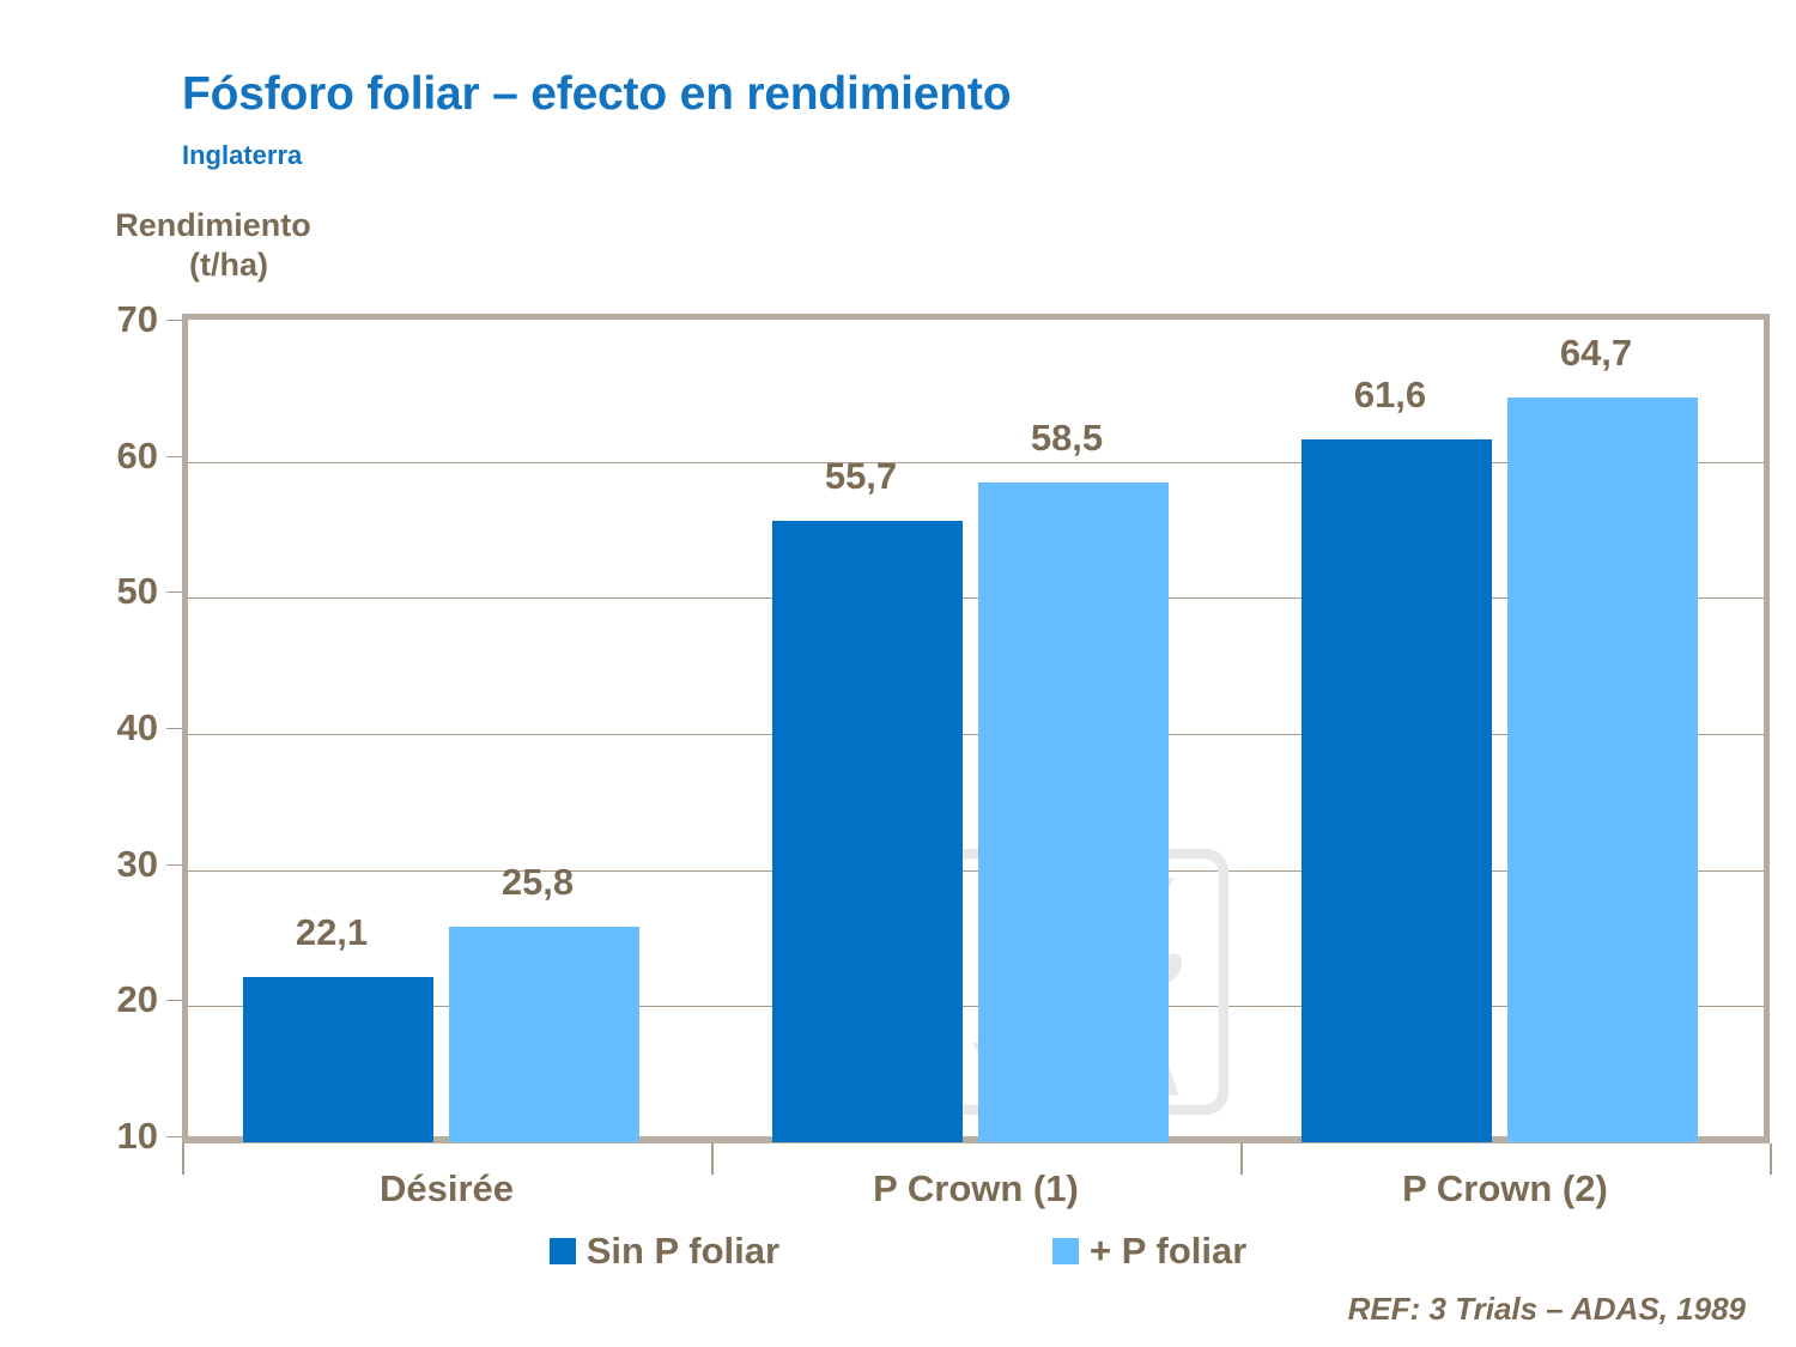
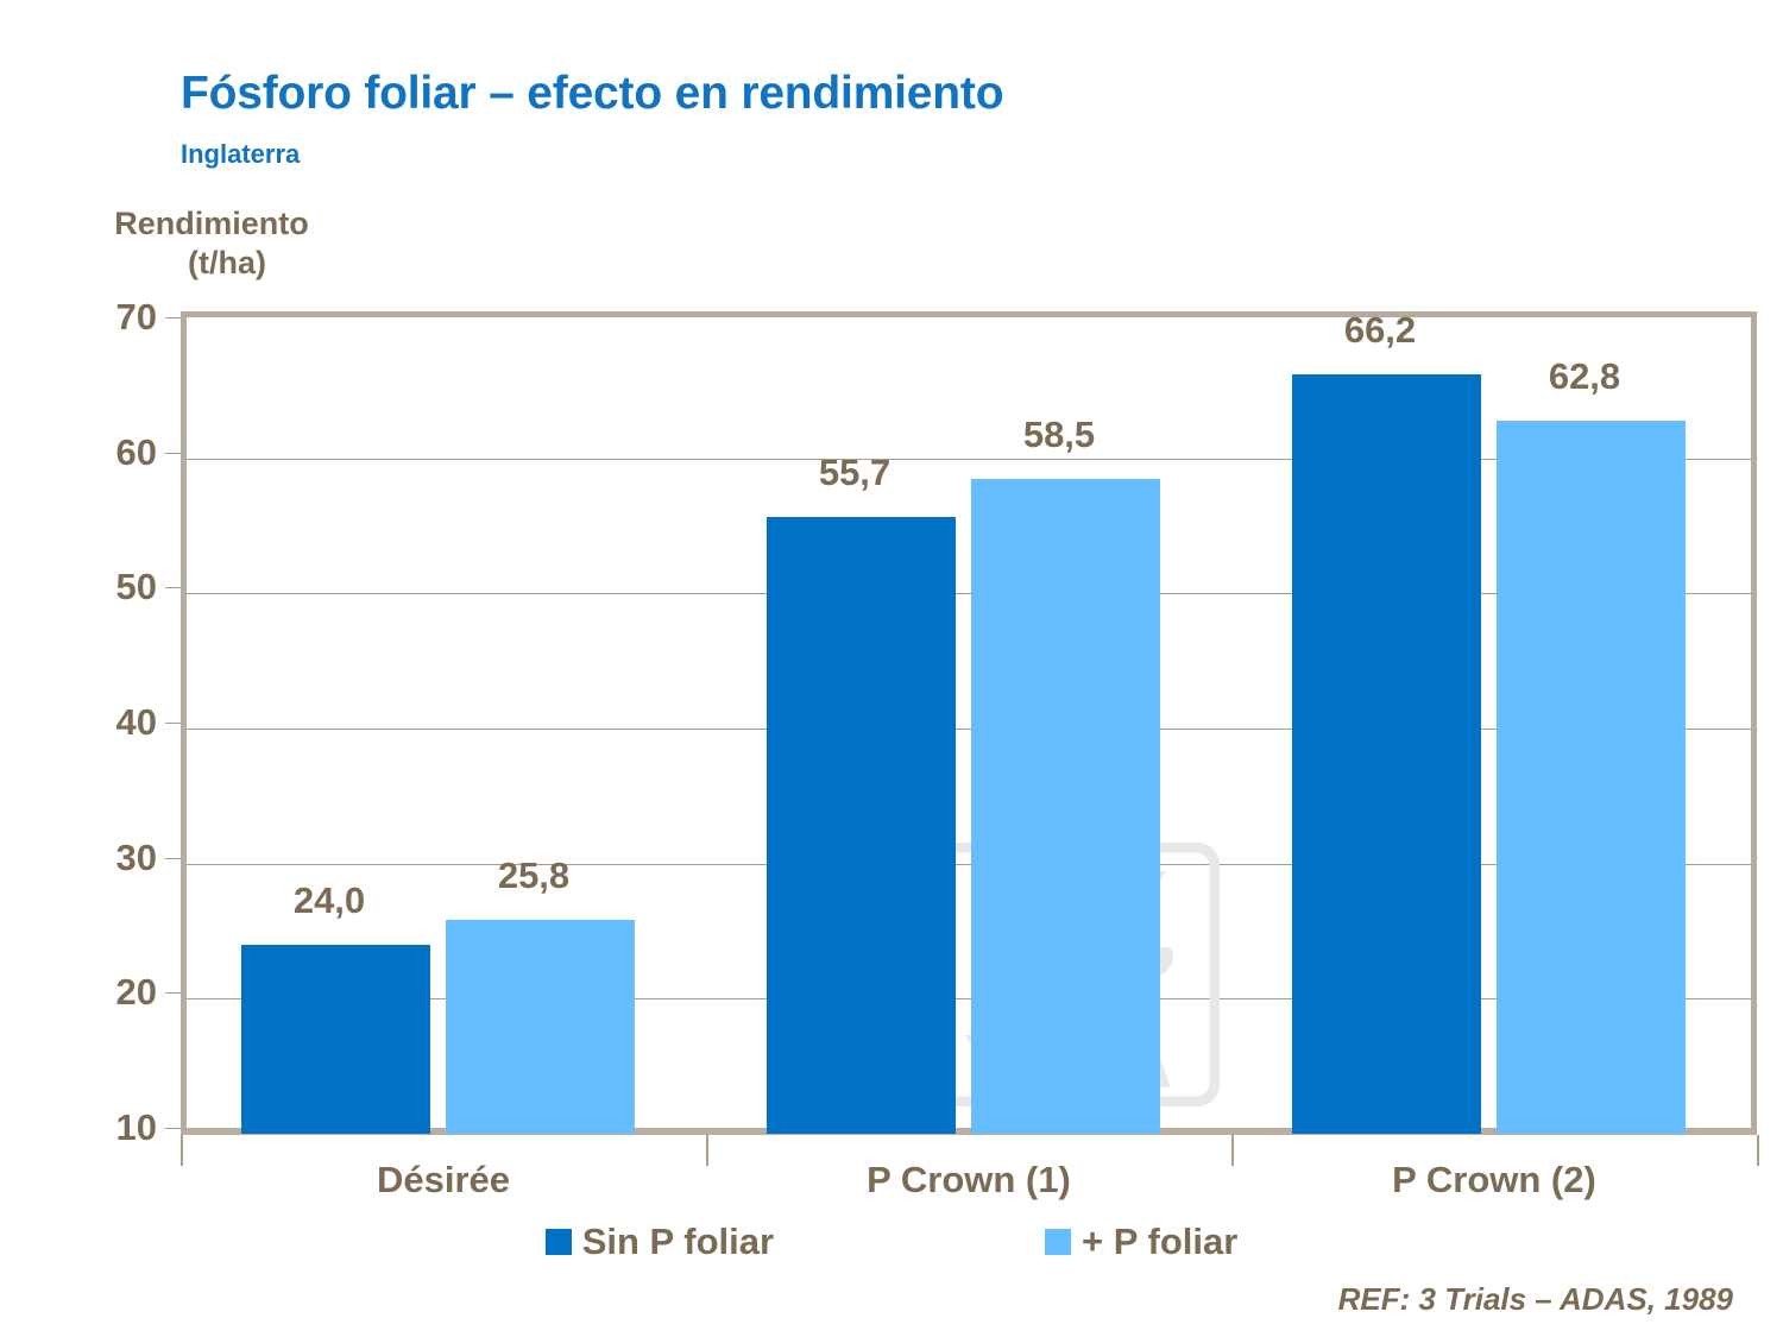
Sin P foliar/Désirée: 22,1 -> 24,0
Sin P foliar/P Crown (2): 61,6 -> 66,2
+ P foliar/P Crown (2): 64,7 -> 62,8
